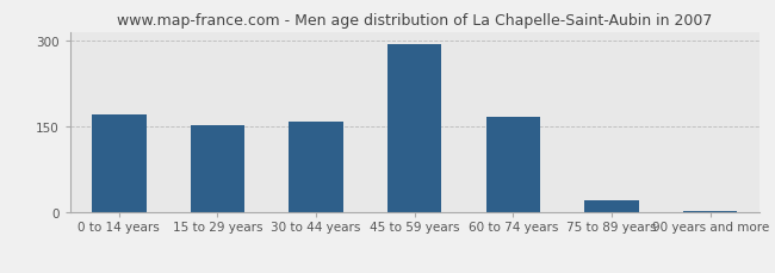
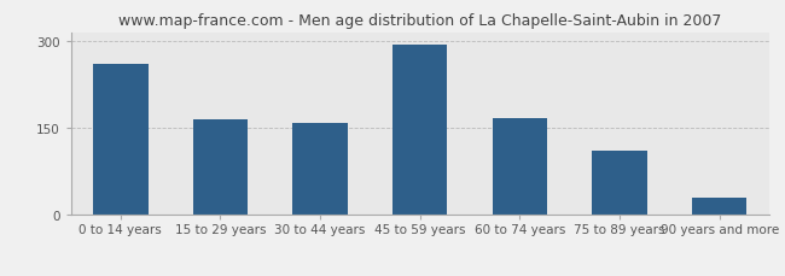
0 to 14 years: 170 -> 260
15 to 29 years: 152 -> 165
75 to 89 years: 22 -> 110
90 years and more: 2 -> 30
